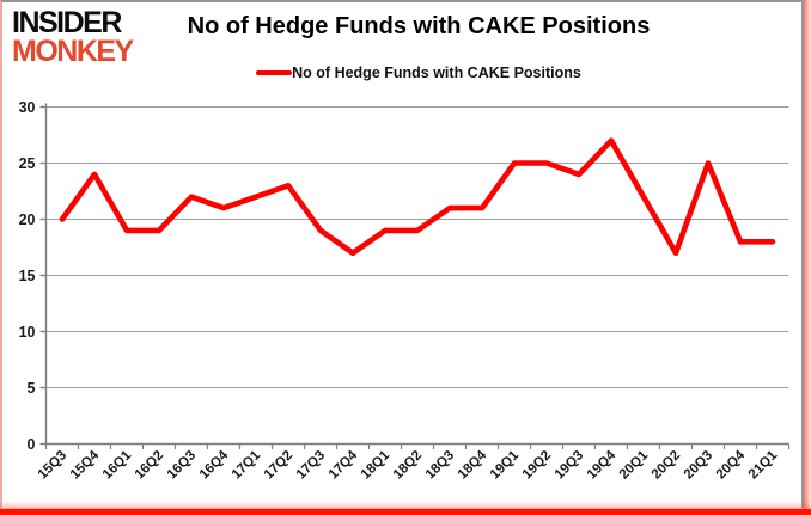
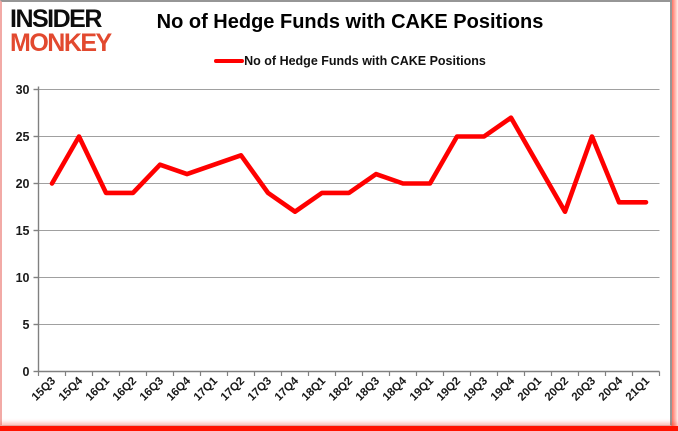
15Q4: 24 -> 25
18Q4: 21 -> 20
19Q1: 25 -> 20
19Q3: 24 -> 25
